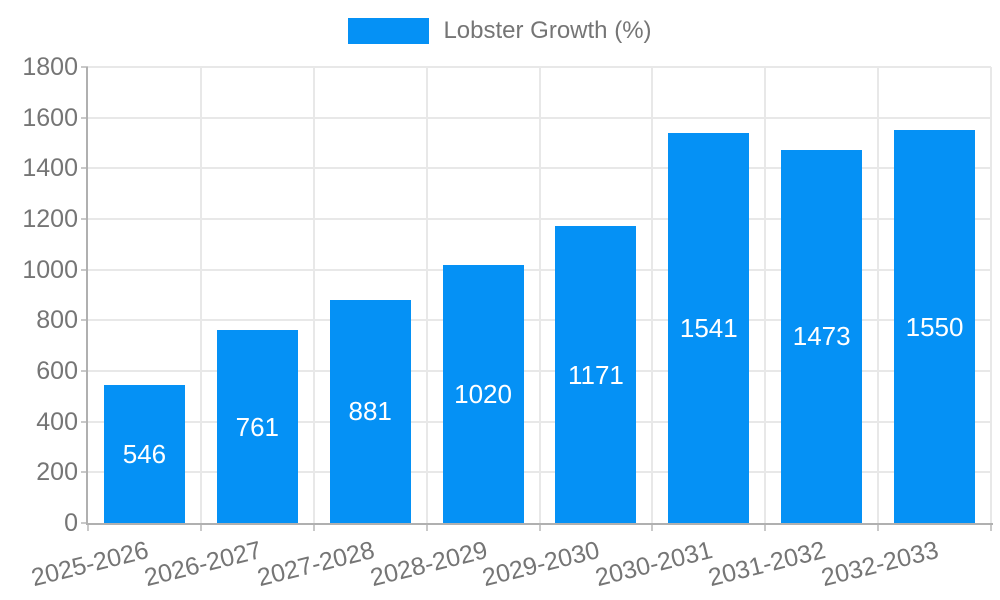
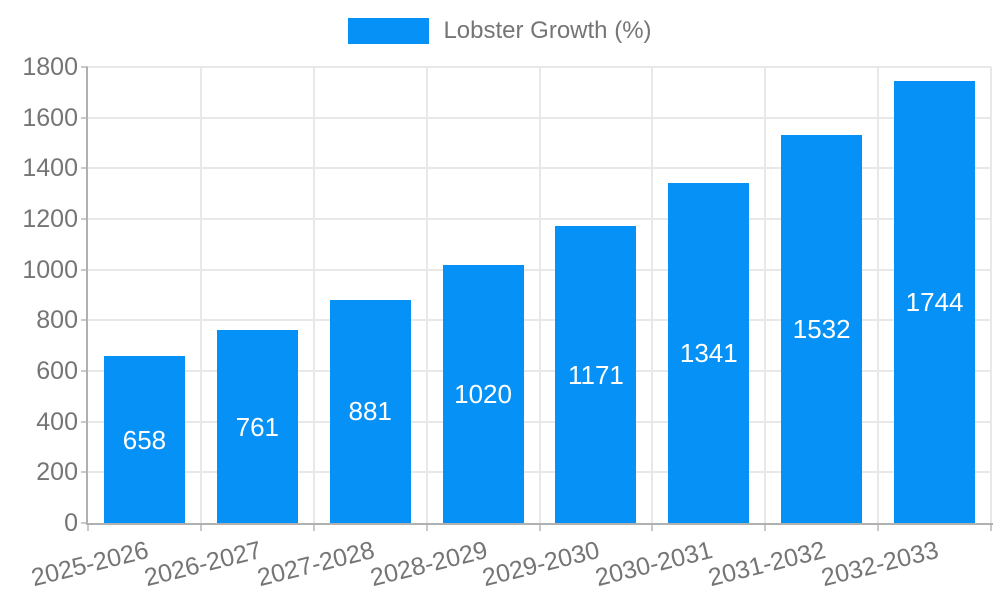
2025-2026: 546 -> 658
2030-2031: 1541 -> 1341
2031-2032: 1473 -> 1532
2032-2033: 1550 -> 1744
